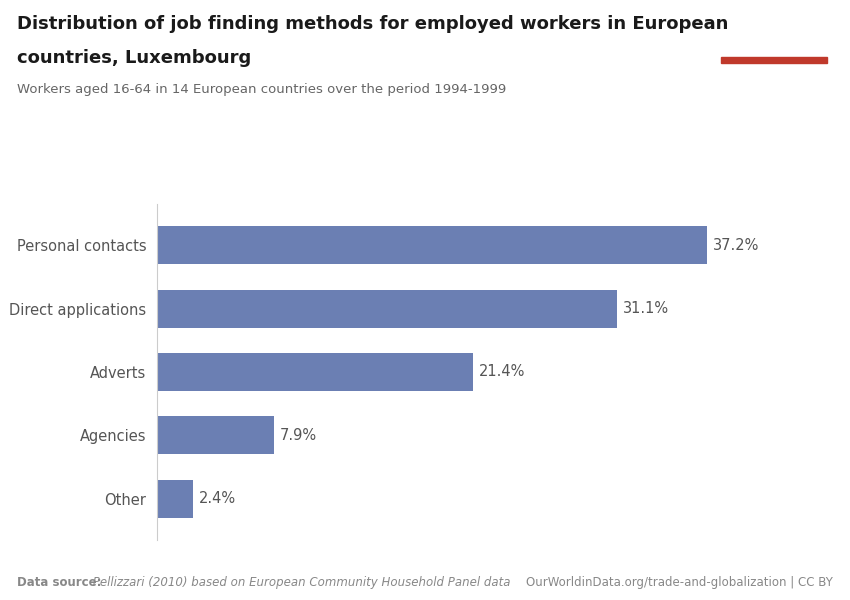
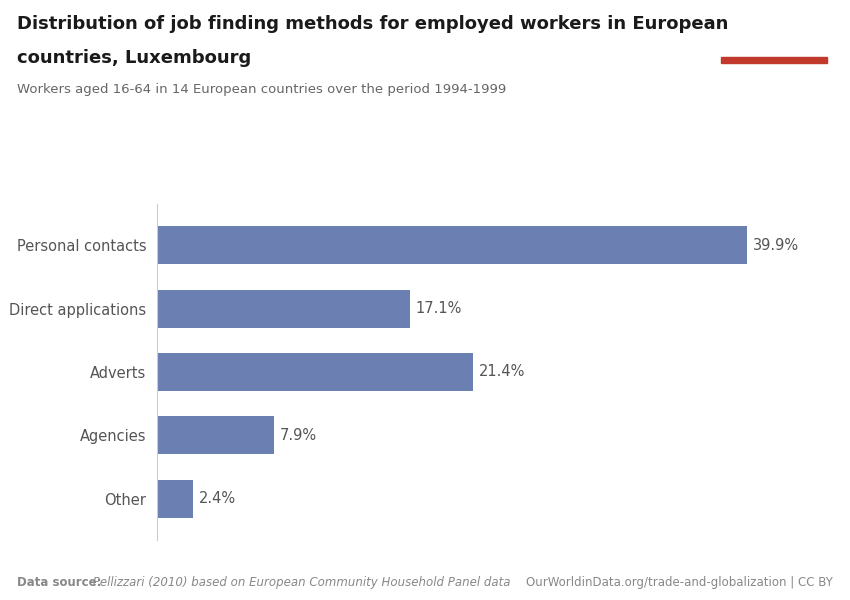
Personal contacts: 37.2% -> 39.9%
Direct applications: 31.1% -> 17.1%
